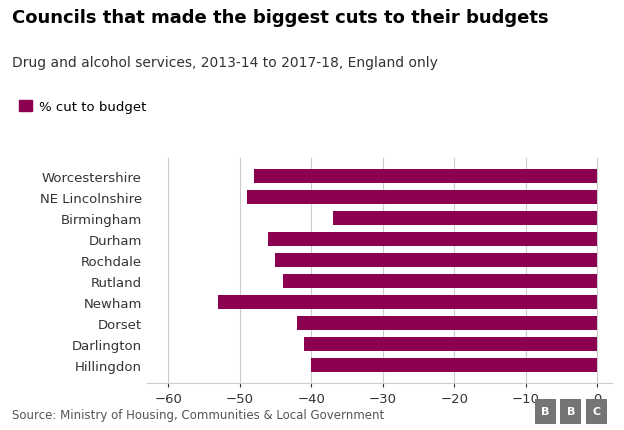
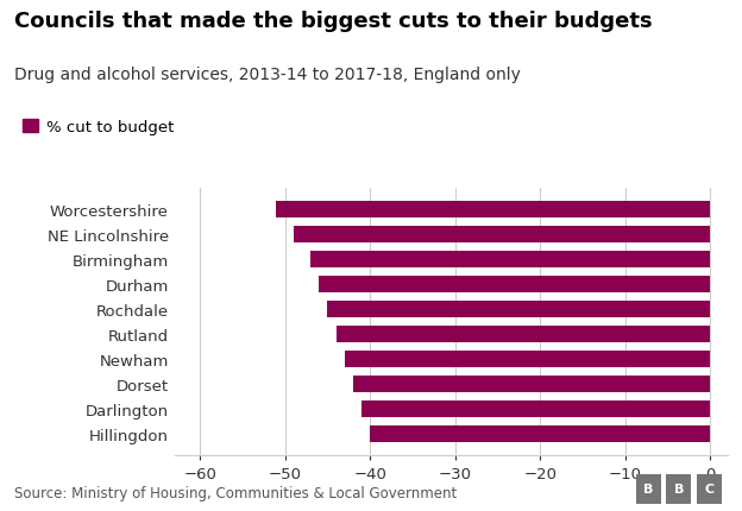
Worcestershire: -48 -> -51
Birmingham: -37 -> -47
Newham: -53 -> -43
